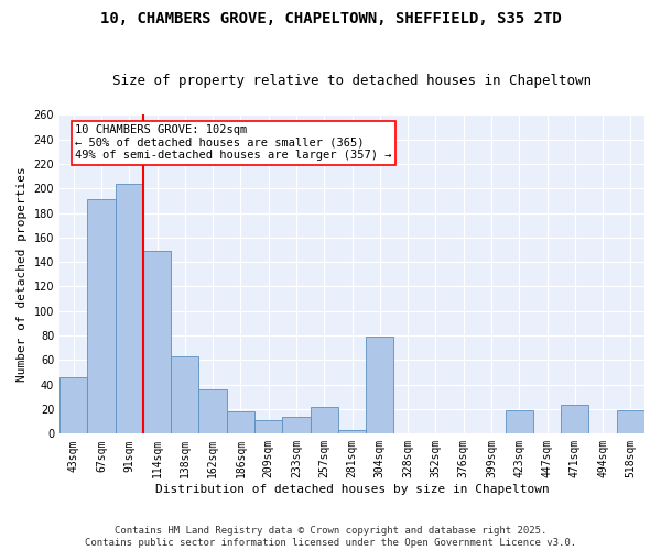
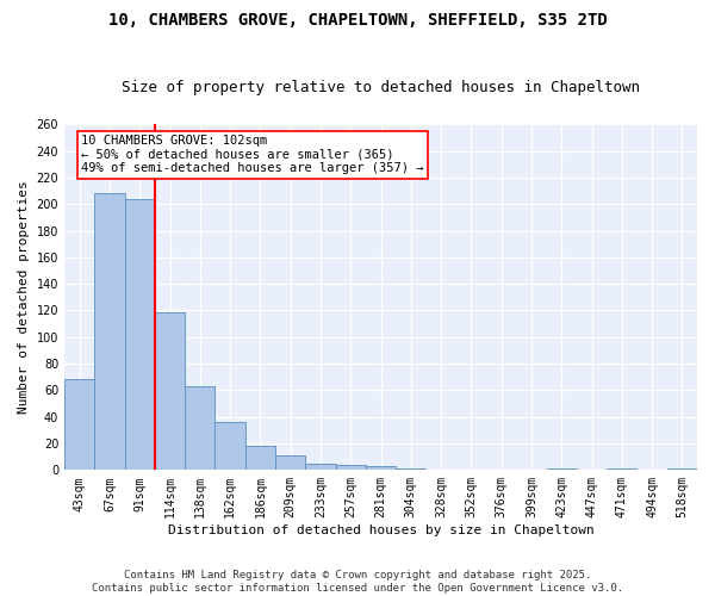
43sqm: 46 -> 68
67sqm: 191 -> 208
114sqm: 149 -> 119
233sqm: 14 -> 5
257sqm: 22 -> 4
304sqm: 79 -> 1
423sqm: 19 -> 1
471sqm: 24 -> 1
518sqm: 19 -> 1
